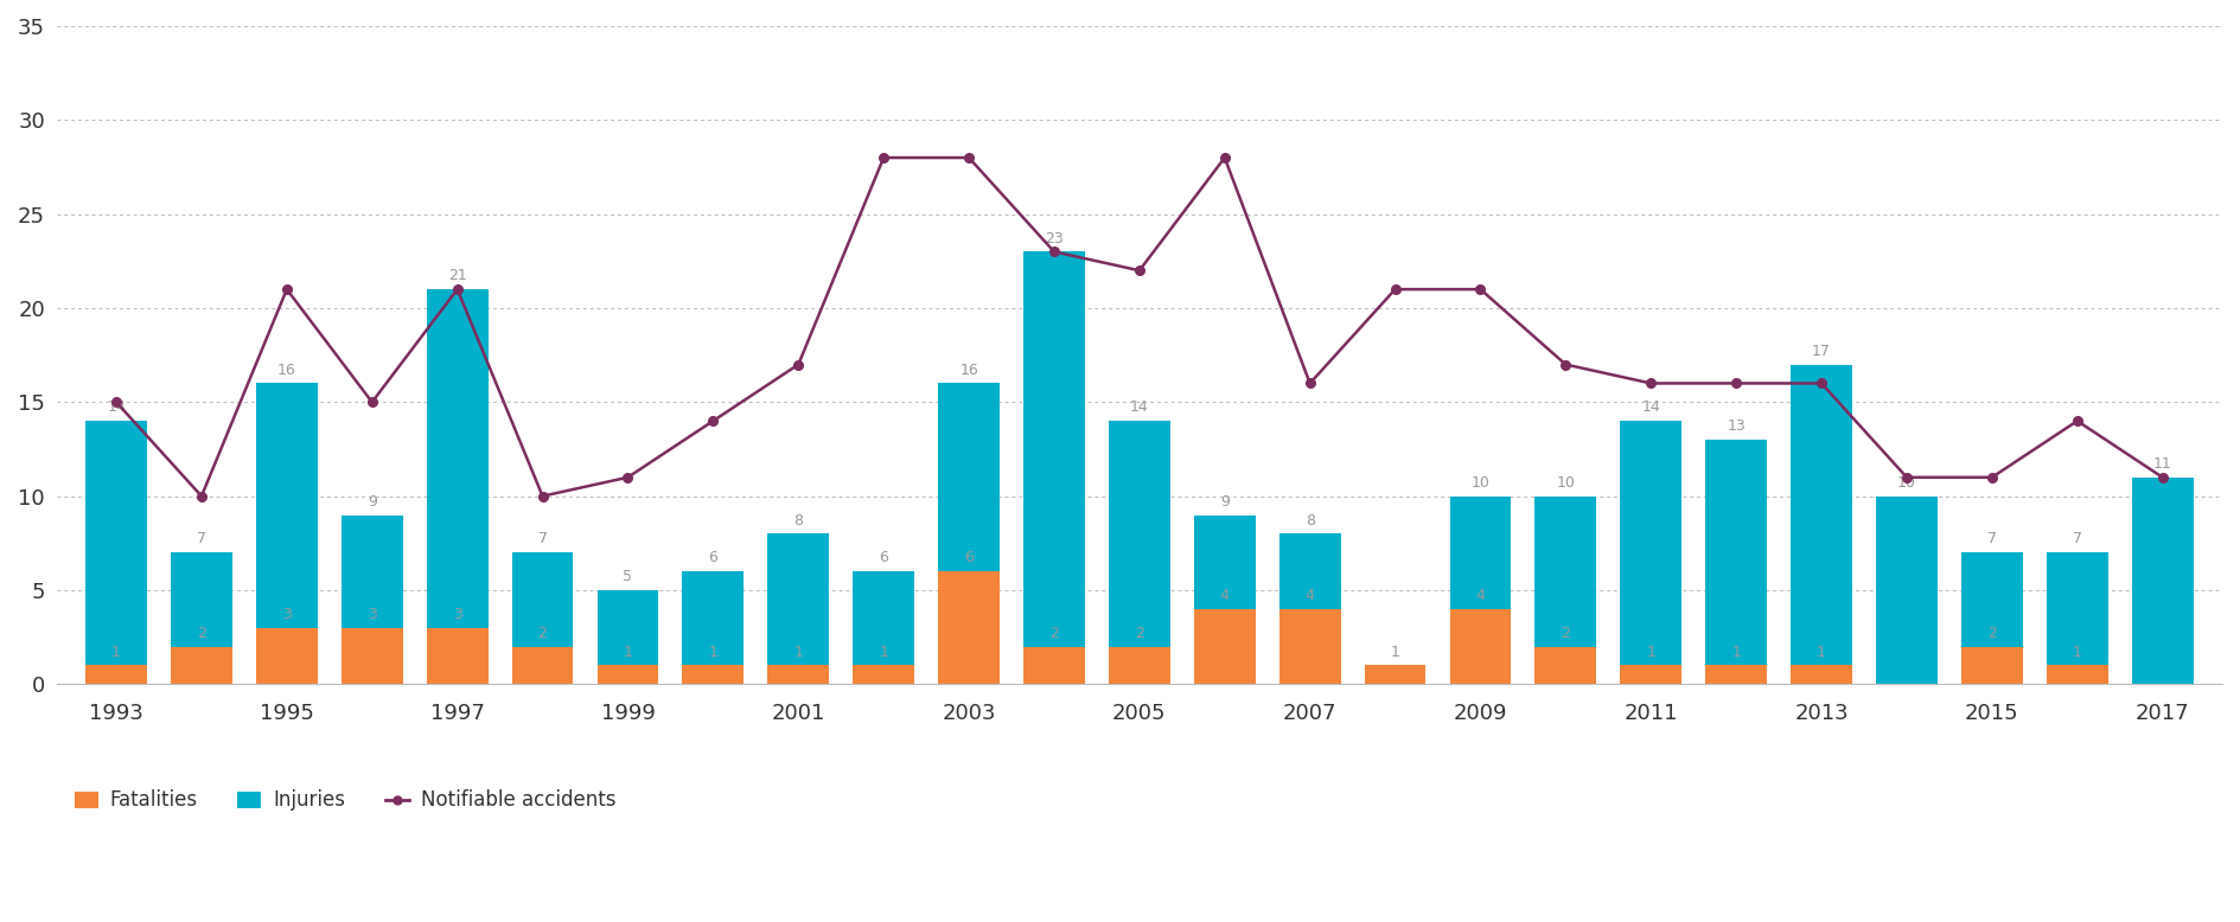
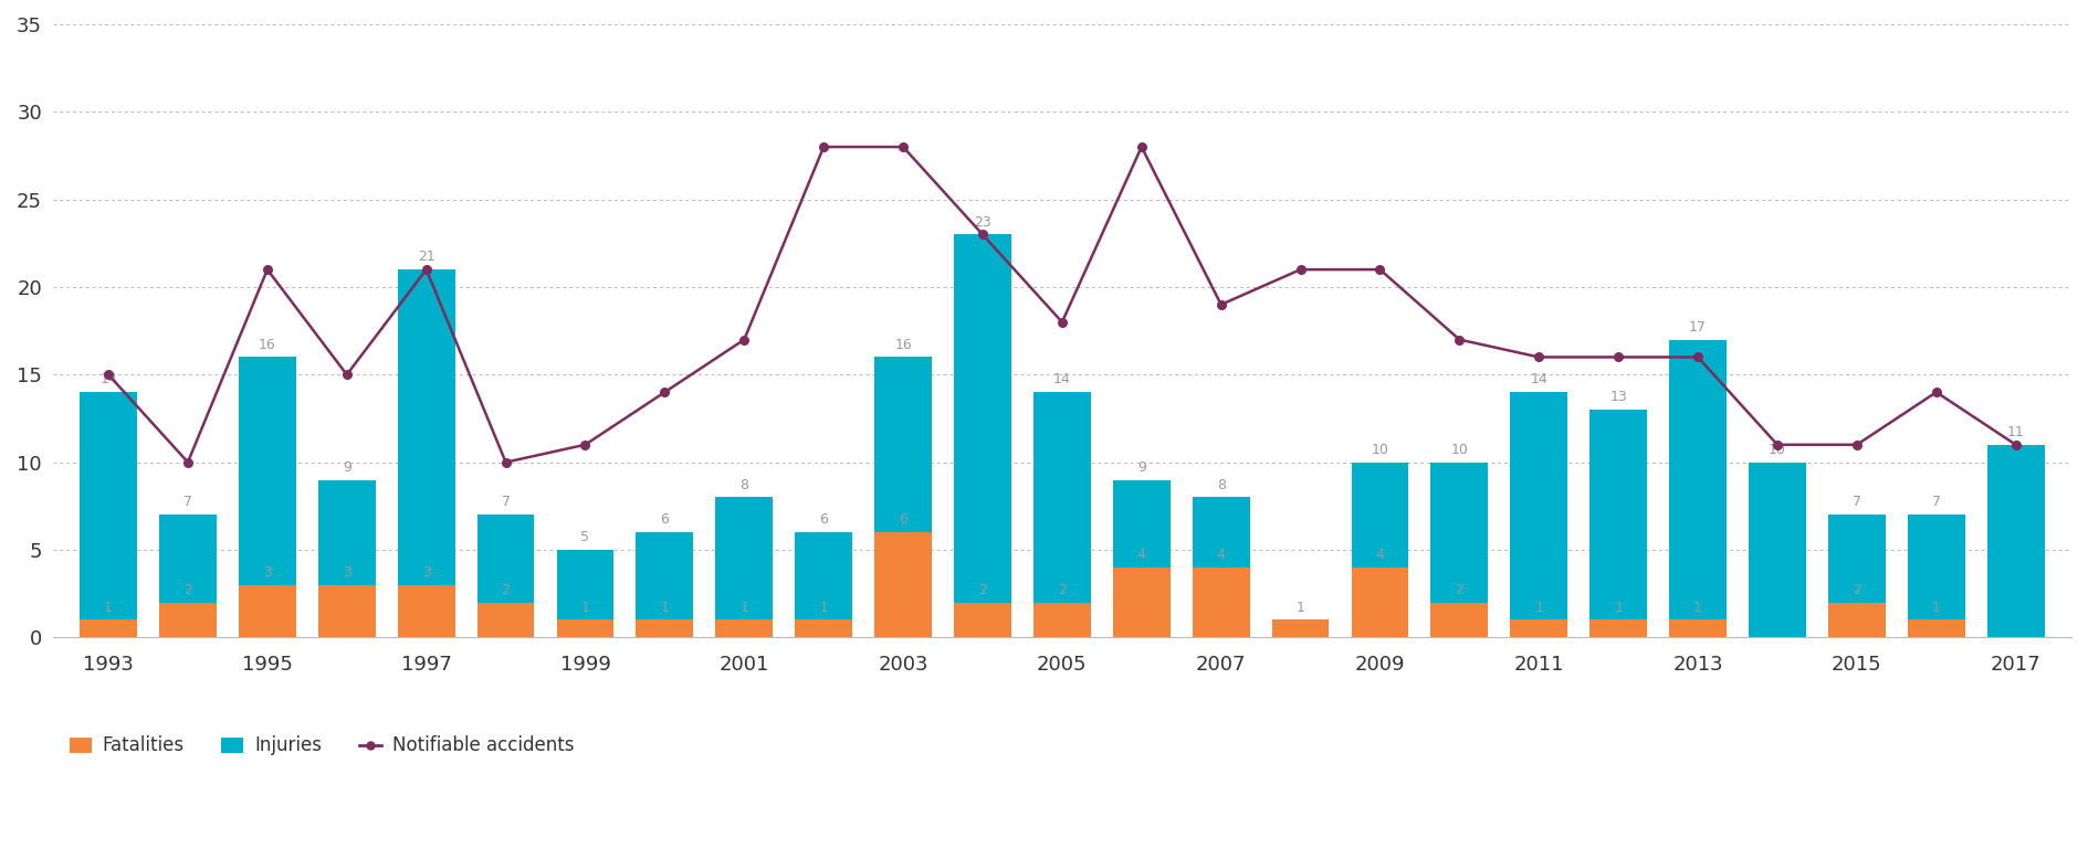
Notifiable accidents/2005: 22 -> 18
Notifiable accidents/2007: 16 -> 19
